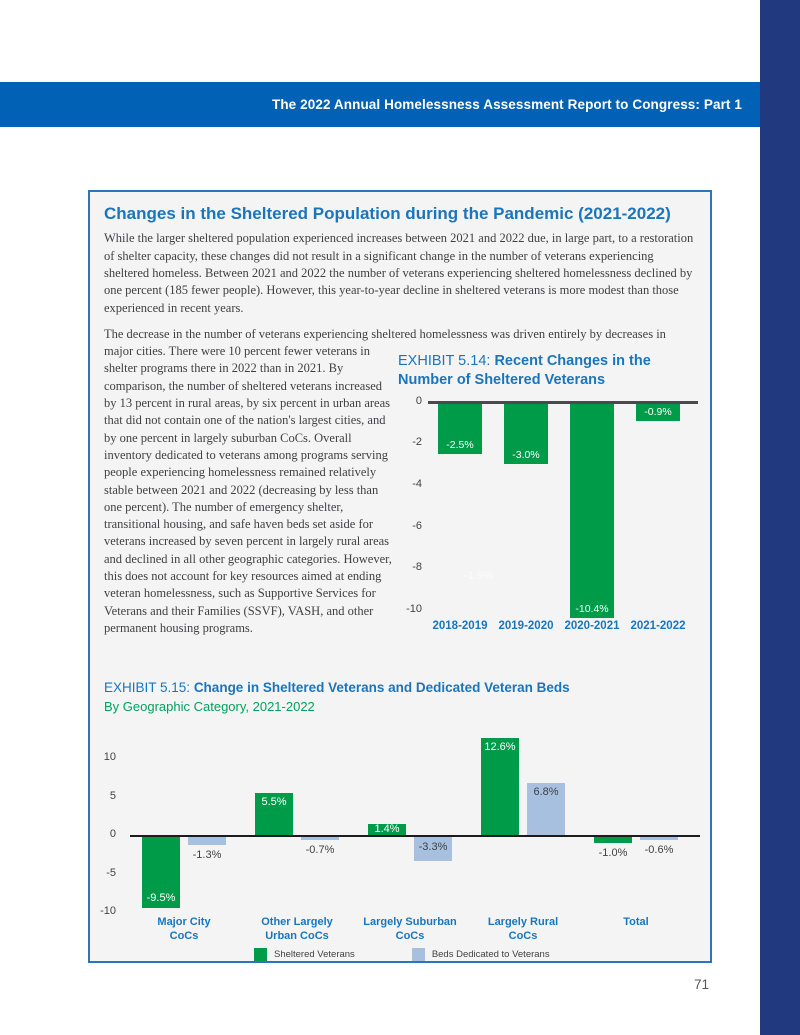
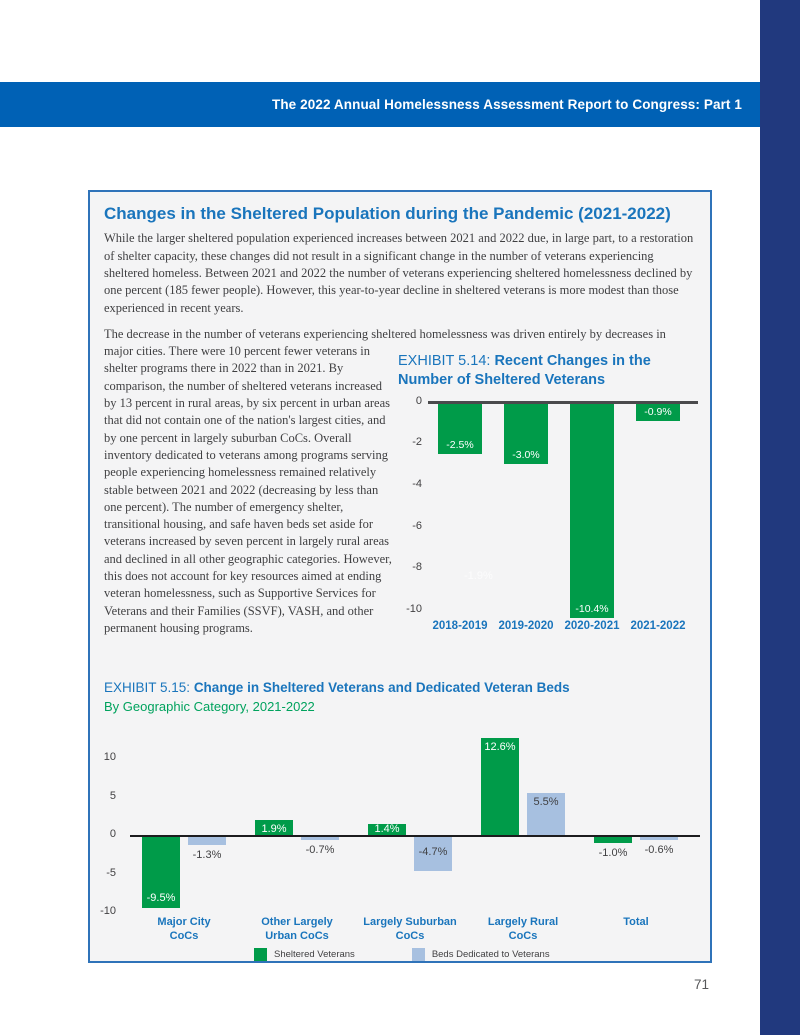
Change in Sheltered Veterans and Dedicated Veteran Beds/Sheltered Veterans/Other Largely Urban CoCs: 5.5% -> 1.9%
Change in Sheltered Veterans and Dedicated Veteran Beds/Beds Dedicated to Veterans/Largely Suburban CoCs: -3.3% -> -4.7%
Change in Sheltered Veterans and Dedicated Veteran Beds/Beds Dedicated to Veterans/Largely Rural CoCs: 6.8% -> 5.5%
